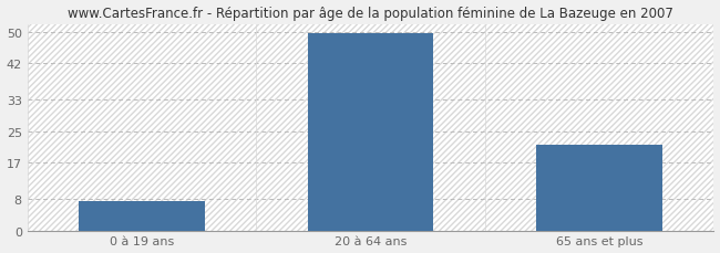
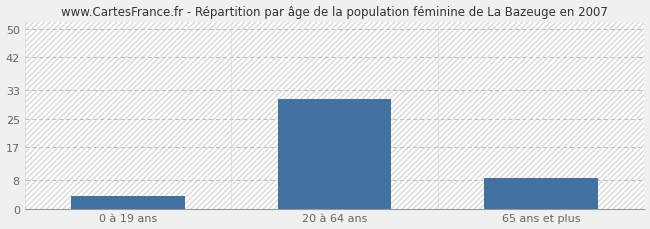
0 à 19 ans: 7.5 -> 3.5
20 à 64 ans: 49.5 -> 30.5
65 ans et plus: 21.5 -> 8.5
